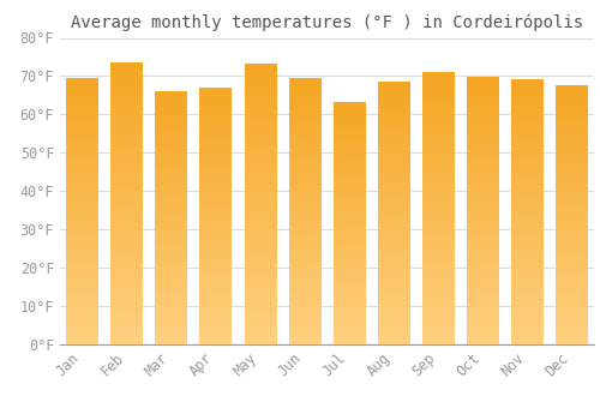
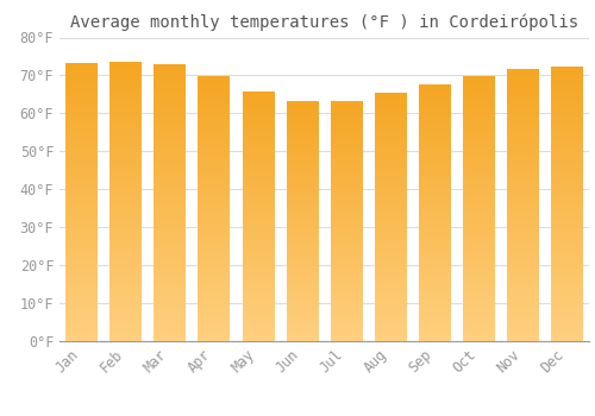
Jan: 69.5°F -> 73.2°F
Mar: 66.0°F -> 72.7°F
Apr: 67.0°F -> 69.6°F
May: 73.0°F -> 65.7°F
Jun: 69.5°F -> 63.1°F
Aug: 68.5°F -> 65.3°F
Sep: 71.0°F -> 67.6°F
Nov: 69.0°F -> 71.6°F
Dec: 67.5°F -> 72.1°F
